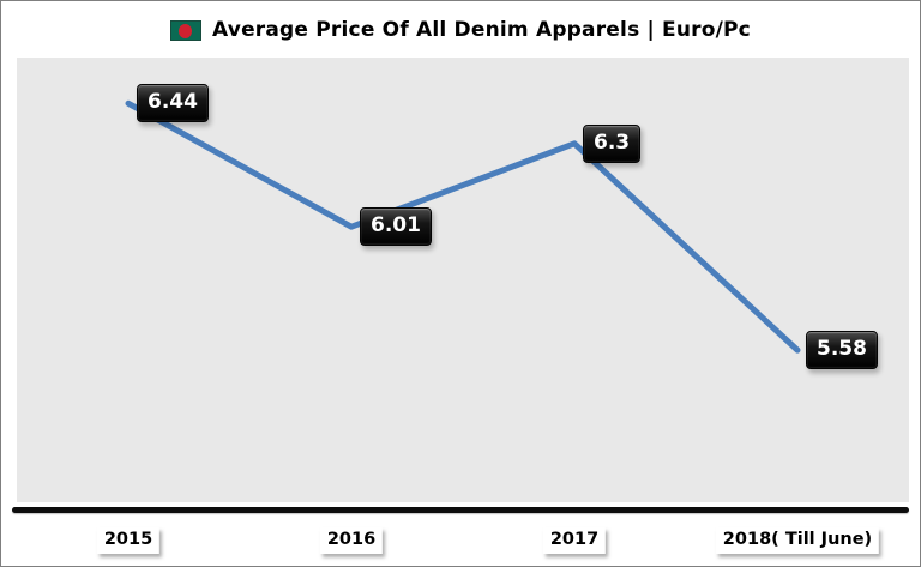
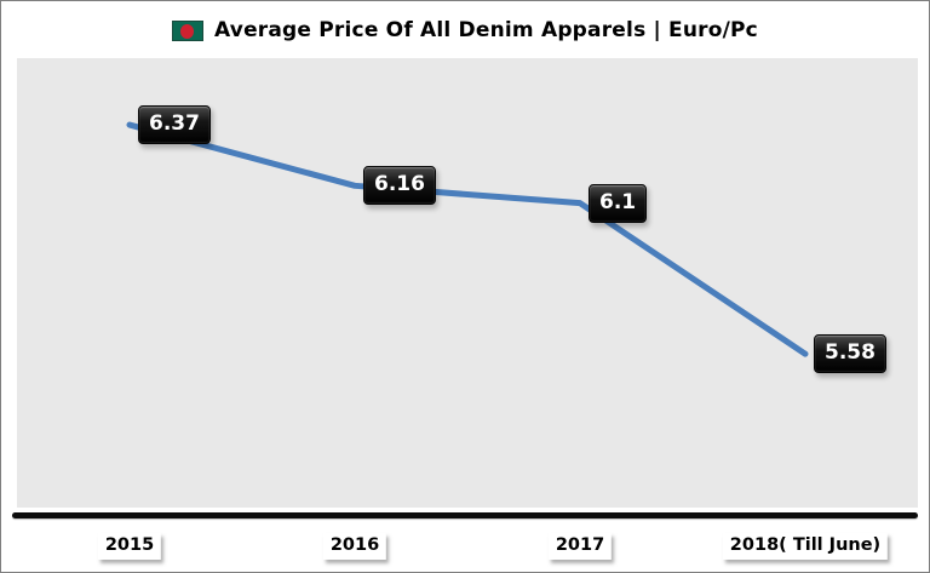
2015: 6.44 -> 6.37
2016: 6.01 -> 6.16
2017: 6.3 -> 6.1
